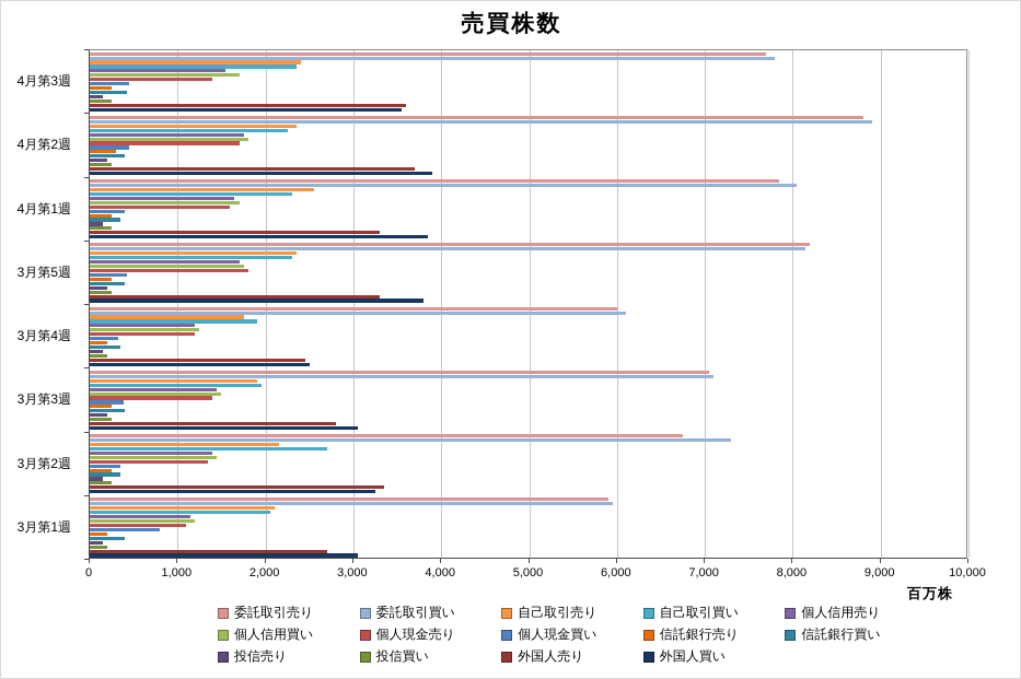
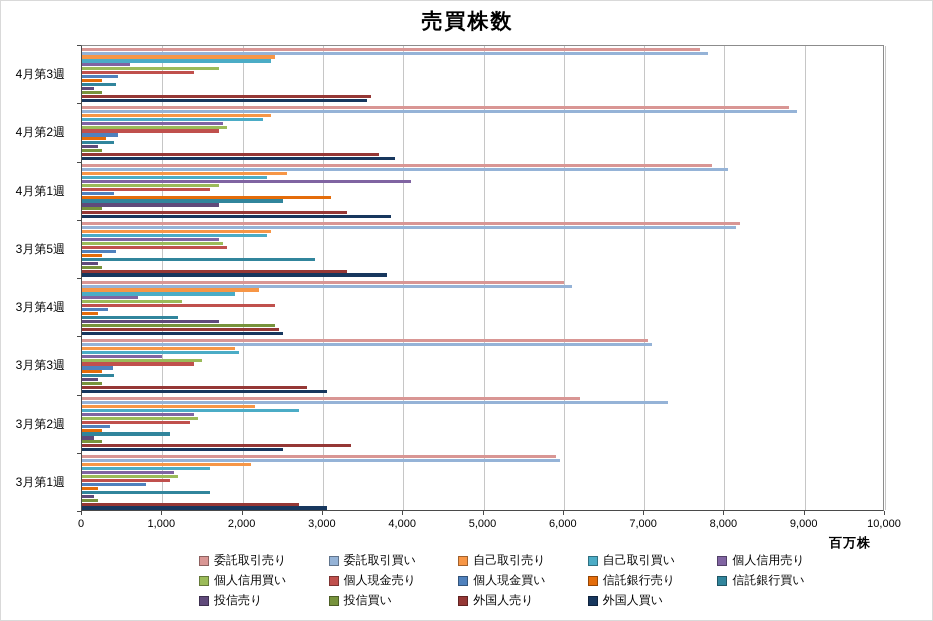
個人信用売り/4月第3週: 1600 -> 600
個人信用売り/4月第1週: 1600 -> 4100
信託銀行売り/4月第1週: 200 -> 3100
信託銀行買い/4月第1週: 400 -> 2500
投信売り/4月第1週: 200 -> 1700
信託銀行買い/3月第5週: 400 -> 2900
自己取引売り/3月第4週: 1800 -> 2200
個人信用売り/3月第4週: 1200 -> 700
個人現金売り/3月第4週: 1200 -> 2400
信託銀行買い/3月第4週: 400 -> 1200
投信売り/3月第4週: 200 -> 1700
投信買い/3月第4週: 200 -> 2400
個人信用売り/3月第3週: 1400 -> 1000
委託取引売り/3月第2週: 6800 -> 6200
信託銀行買い/3月第2週: 400 -> 1100
外国人買い/3月第2週: 3200 -> 2500
自己取引買い/3月第1週: 2000 -> 1600
信託銀行買い/3月第1週: 400 -> 1600
